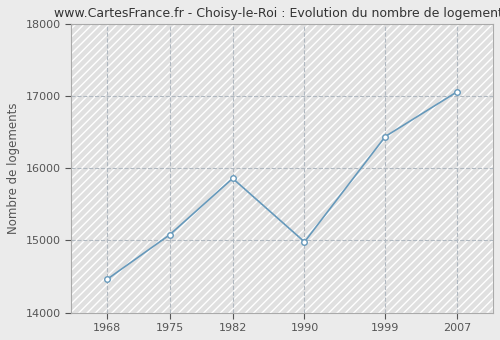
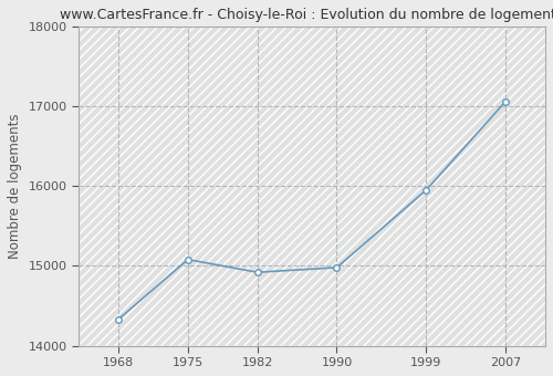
1968: 14460 -> 14330
1982: 15860 -> 14920
1999: 16440 -> 15950
